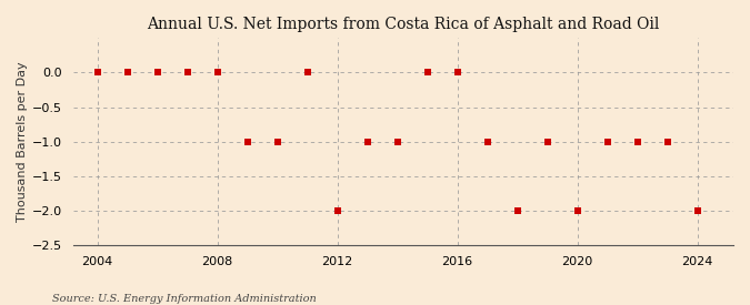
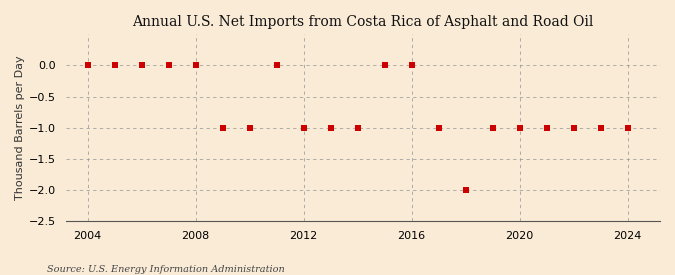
2012: -2 -> -1
2020: -2 -> -1
2024: -2 -> -1
